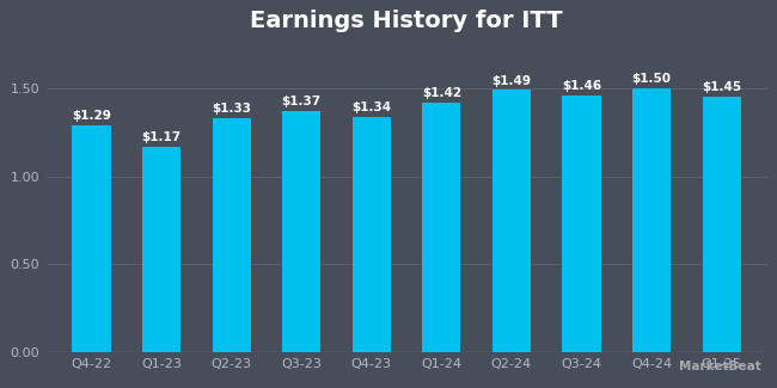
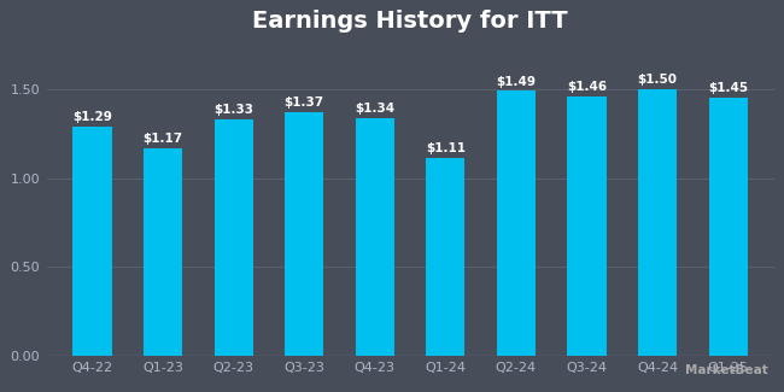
Q1-24: $1.42 -> $1.11
